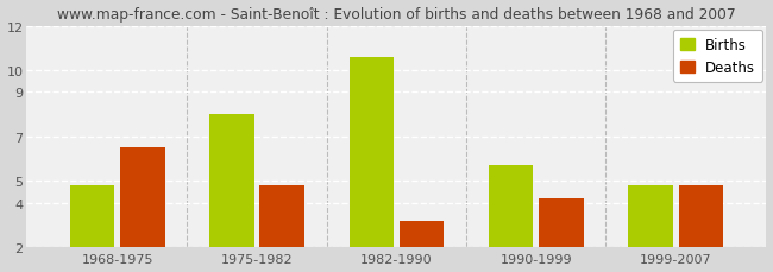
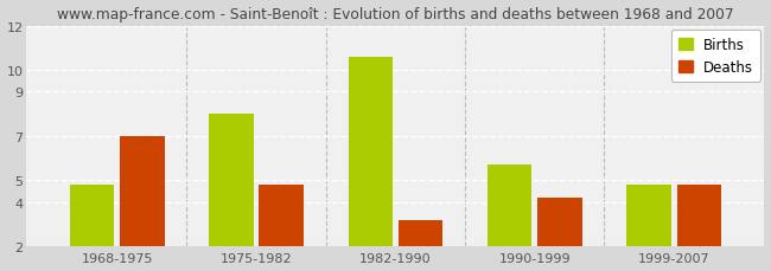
Deaths/1968-1975: 6.5 -> 7.0
